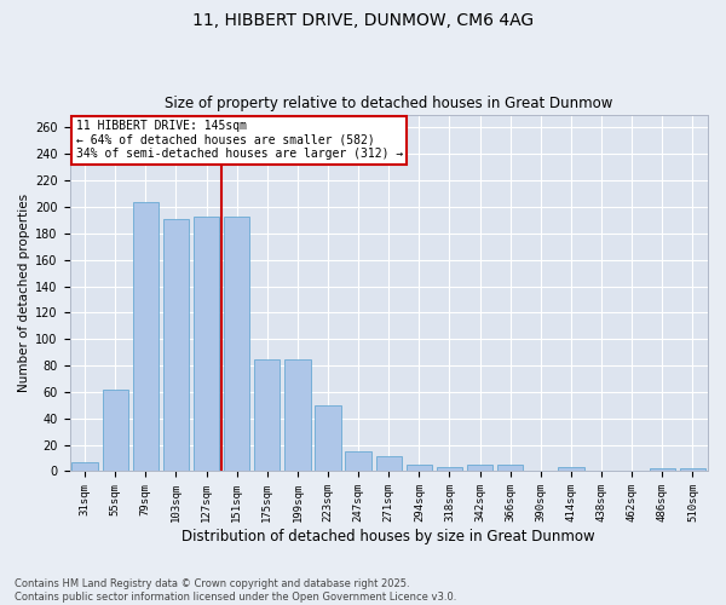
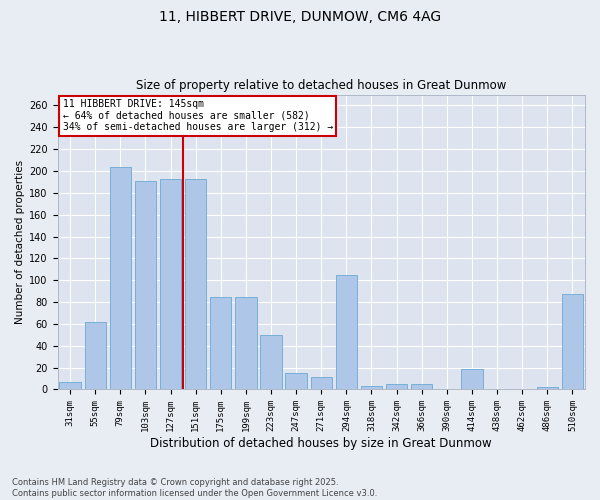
294sqm: 5 -> 105
414sqm: 3 -> 19
510sqm: 2 -> 87
